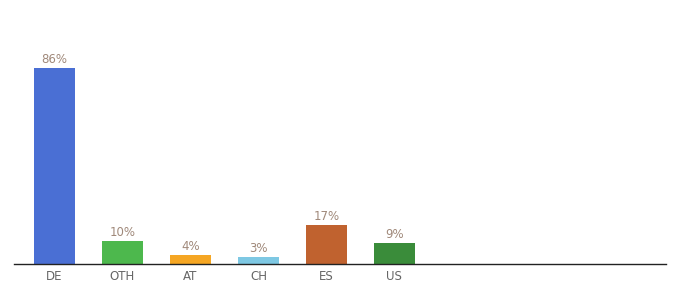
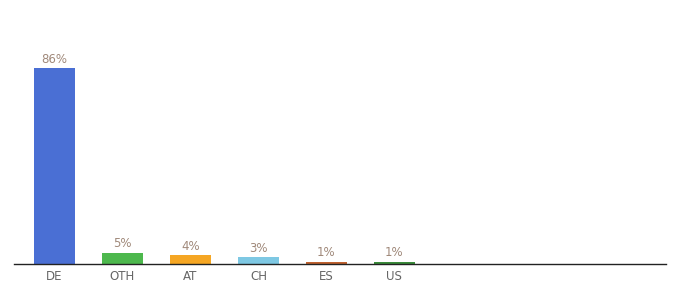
OTH: 10% -> 5%
ES: 17% -> 1%
US: 9% -> 1%
